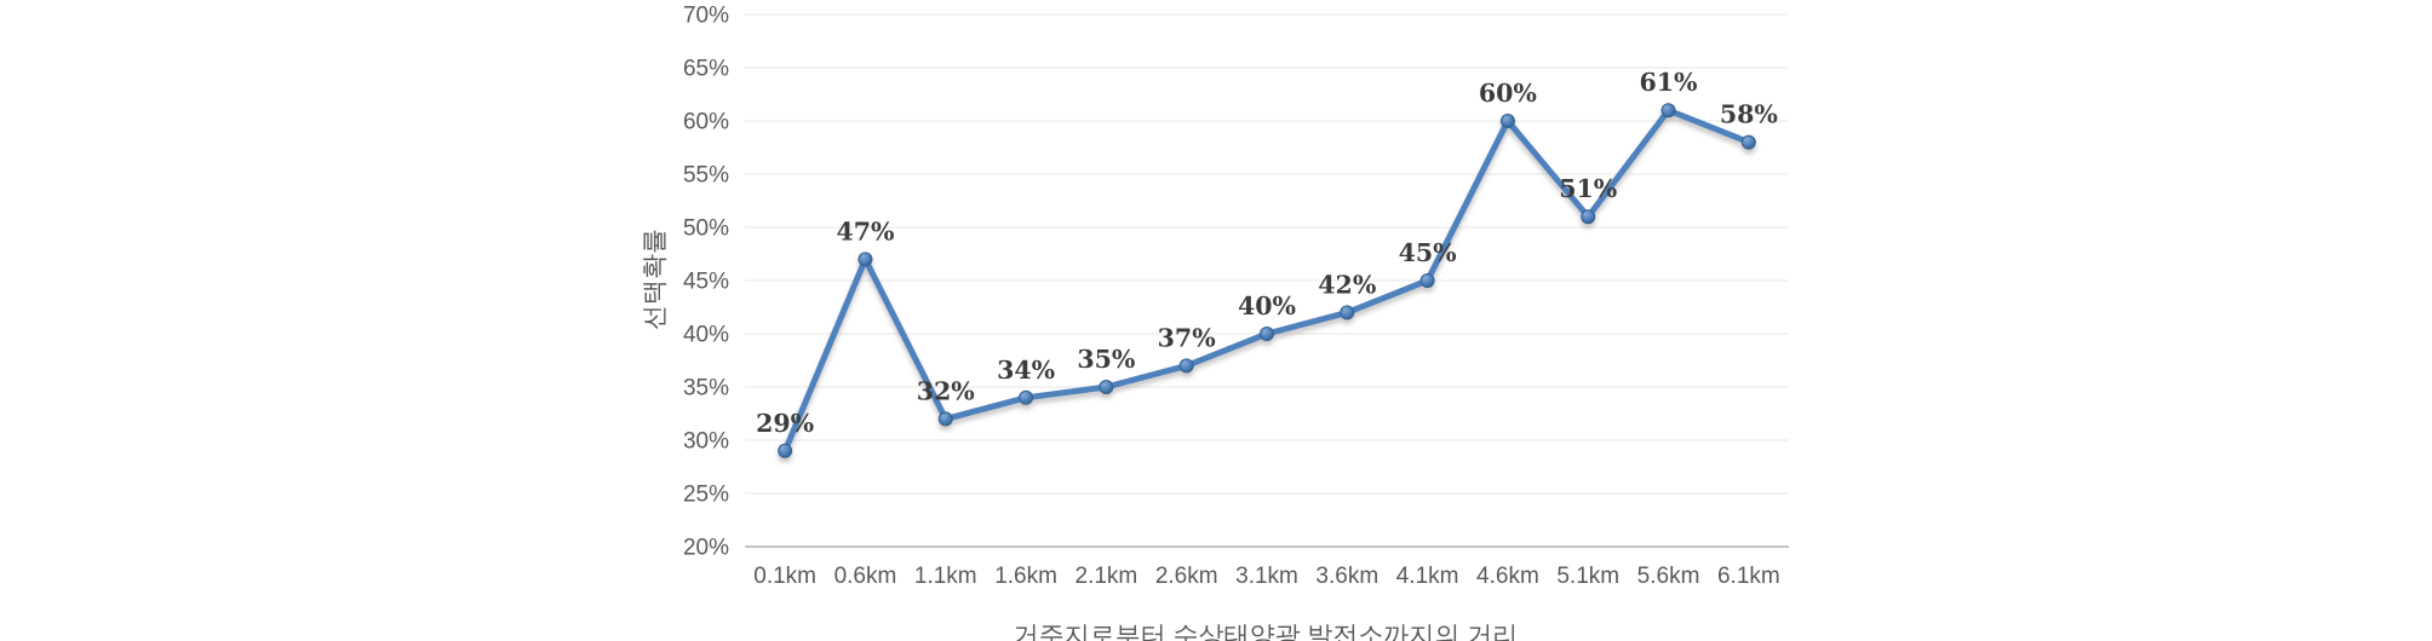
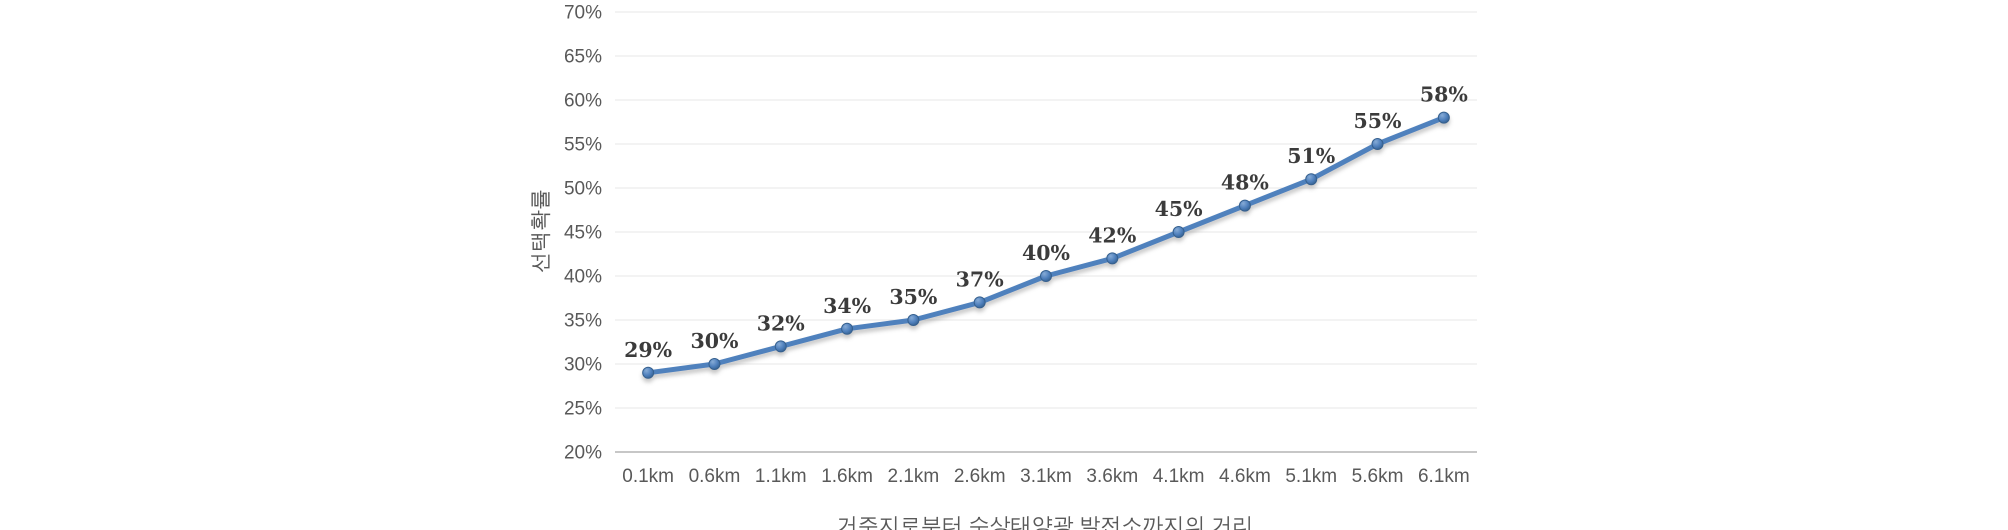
0.6km: 47% -> 30%
4.6km: 60% -> 48%
5.6km: 61% -> 55%
